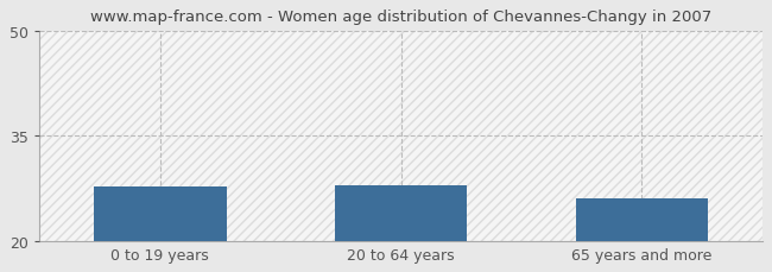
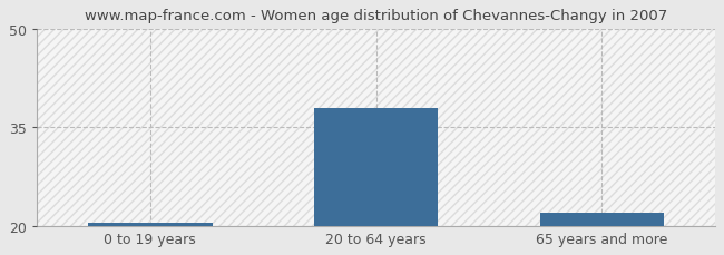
0 to 19 years: 27.8 -> 20.5
20 to 64 years: 28.0 -> 38.0
65 years and more: 26.0 -> 22.0
